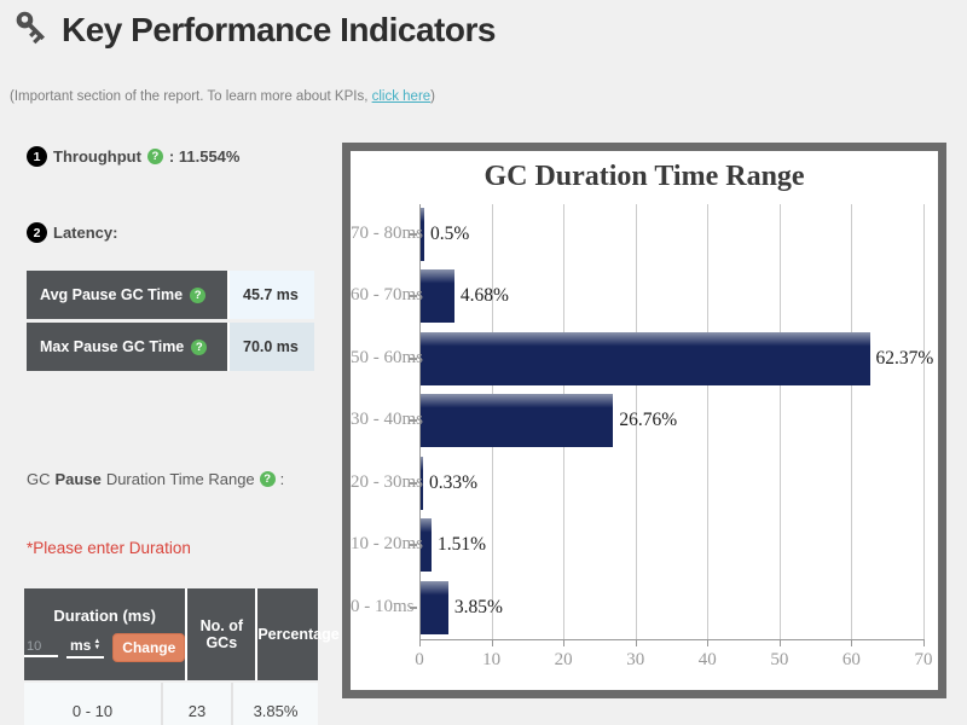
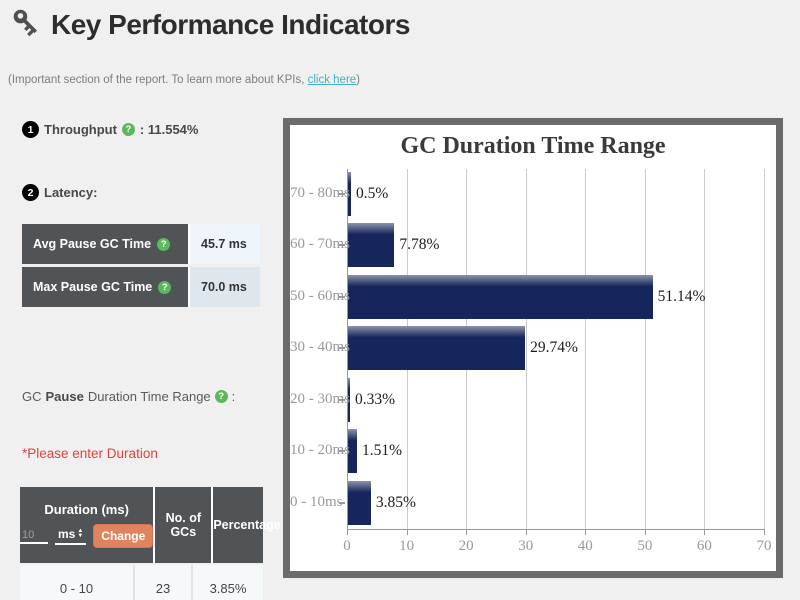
60 - 70ms: 4.68% -> 7.78%
50 - 60ms: 62.37% -> 51.14%
30 - 40ms: 26.76% -> 29.74%
